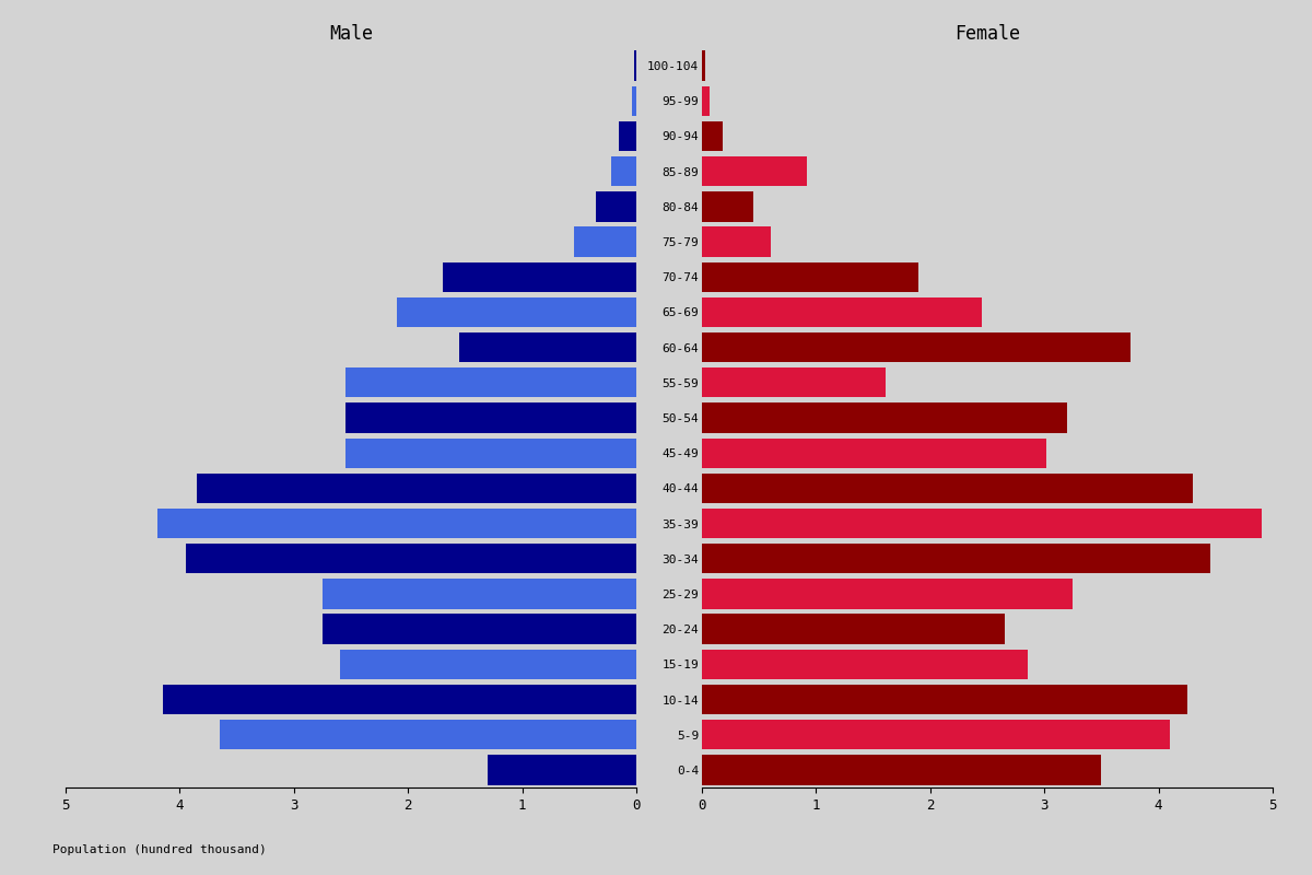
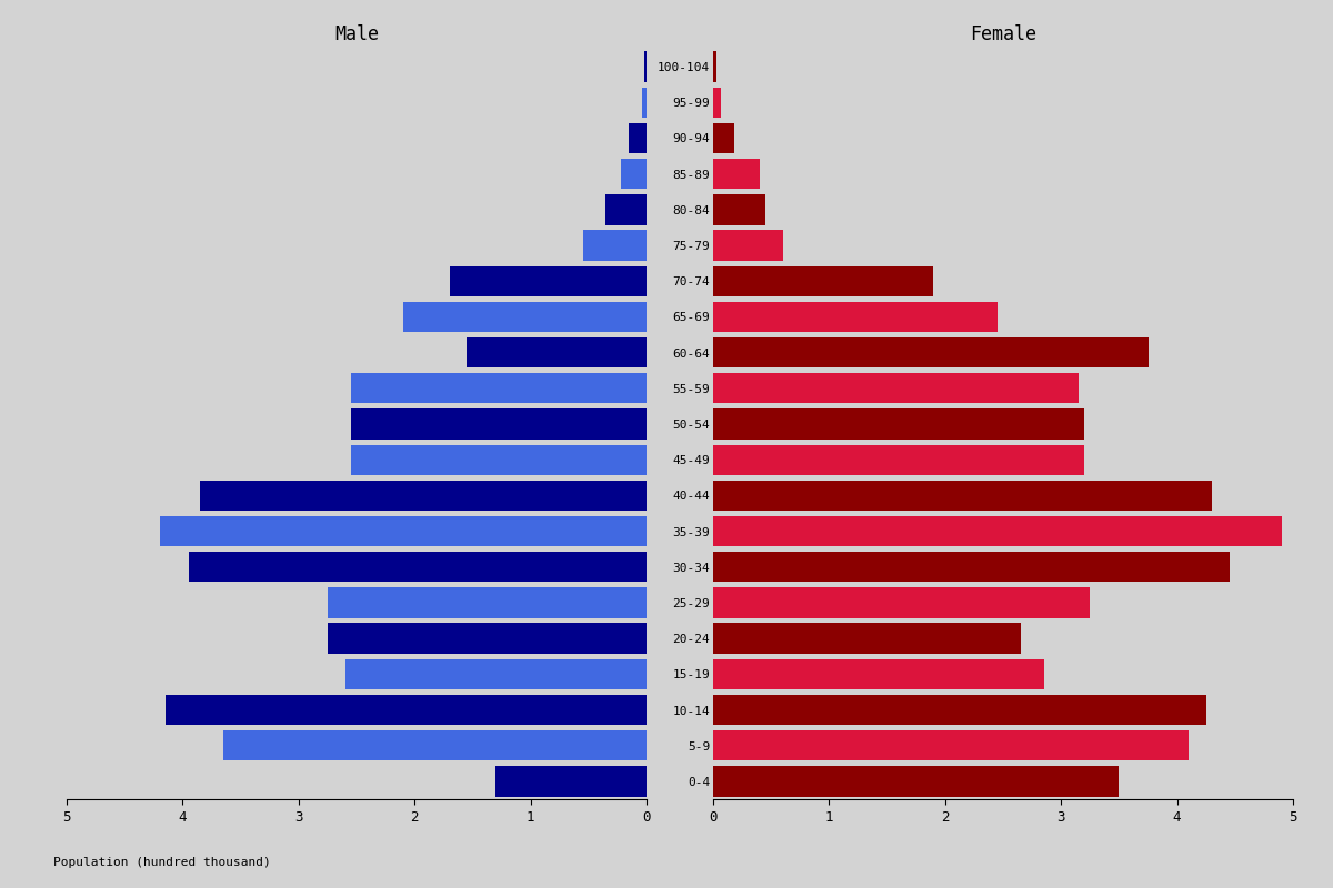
Female/85-89: 0.92 -> 0.40
Female/55-59: 1.61 -> 3.15
Female/45-49: 3.02 -> 3.20
